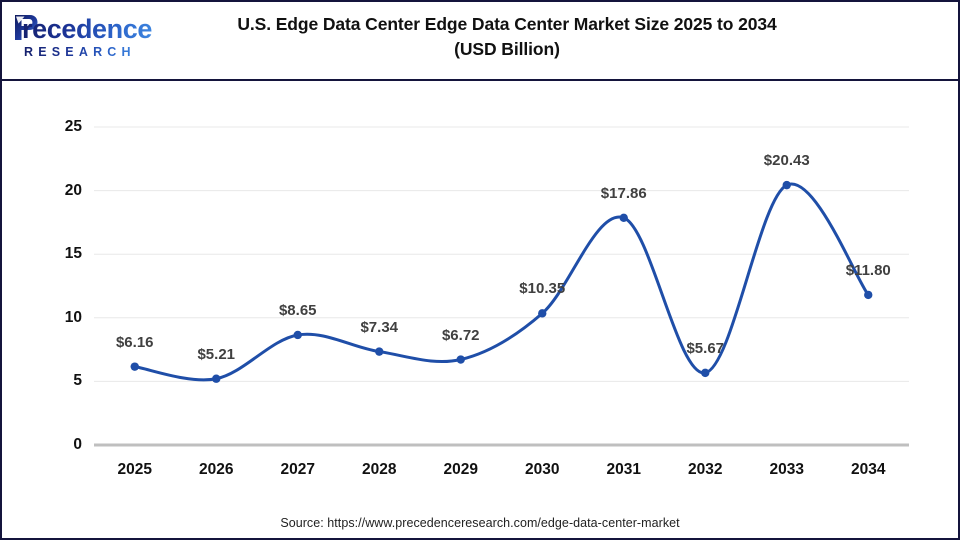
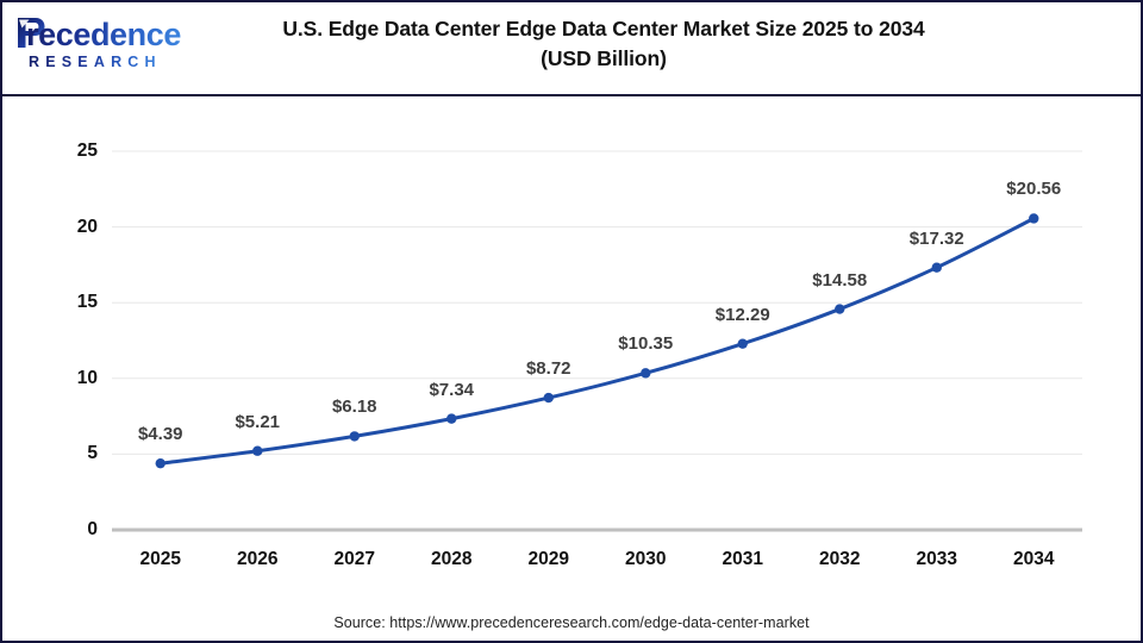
2025: $6.16 -> $4.39
2027: $8.65 -> $6.18
2029: $6.72 -> $8.72
2031: $17.86 -> $12.29
2032: $5.67 -> $14.58
2033: $20.43 -> $17.32
2034: $11.80 -> $20.56
